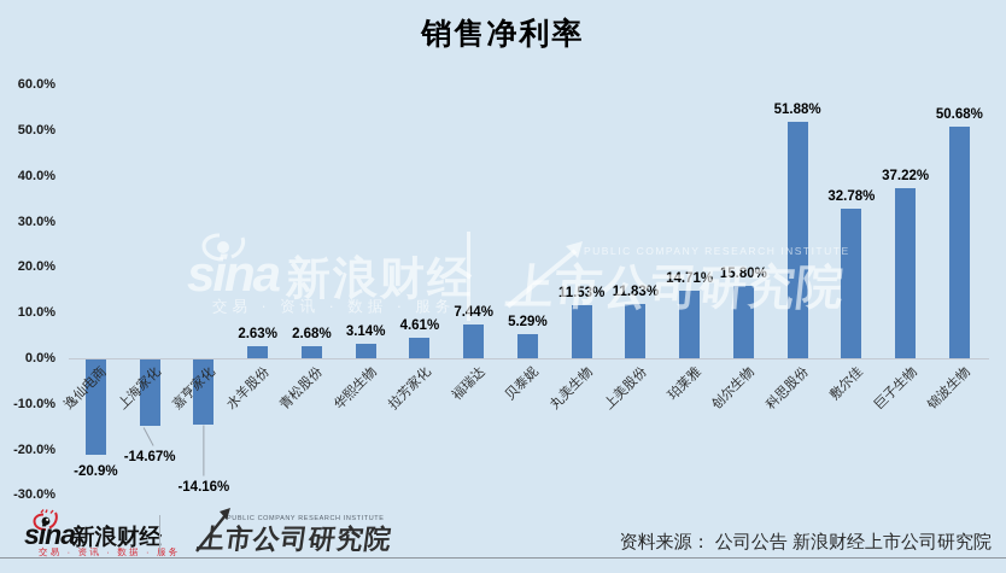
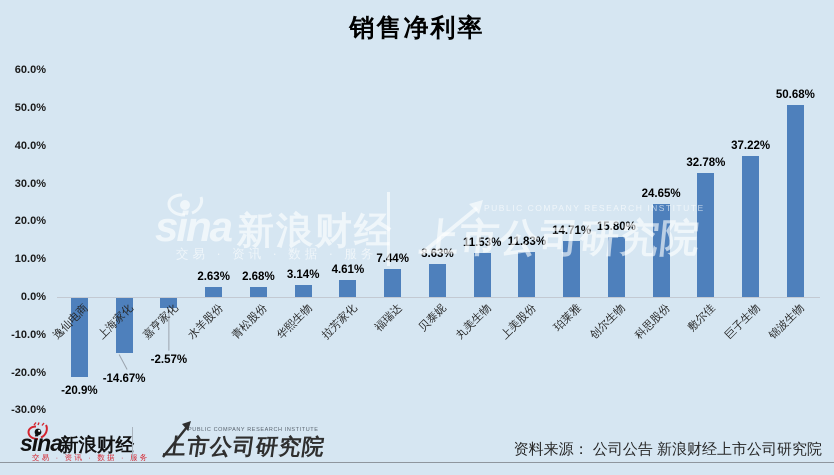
嘉亨家化: -14.16% -> -2.57%
贝泰妮: 5.29% -> 8.63%
科思股份: 51.88% -> 24.65%
